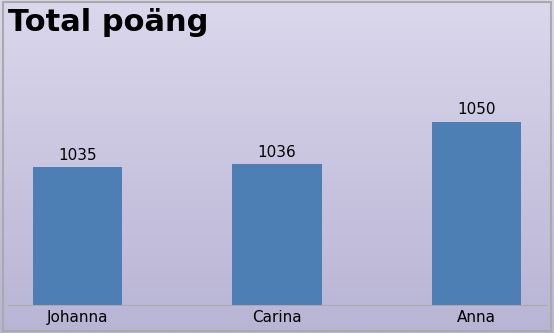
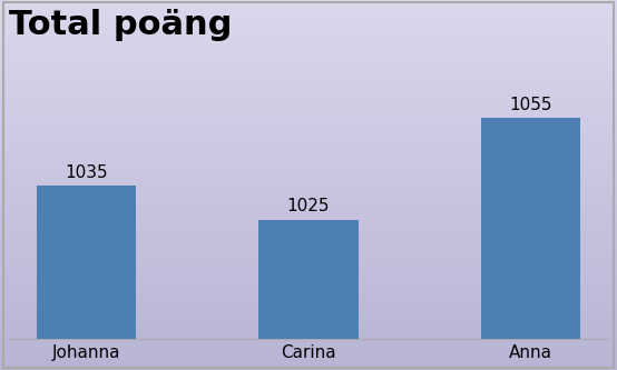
Carina: 1036 -> 1025
Anna: 1050 -> 1055
